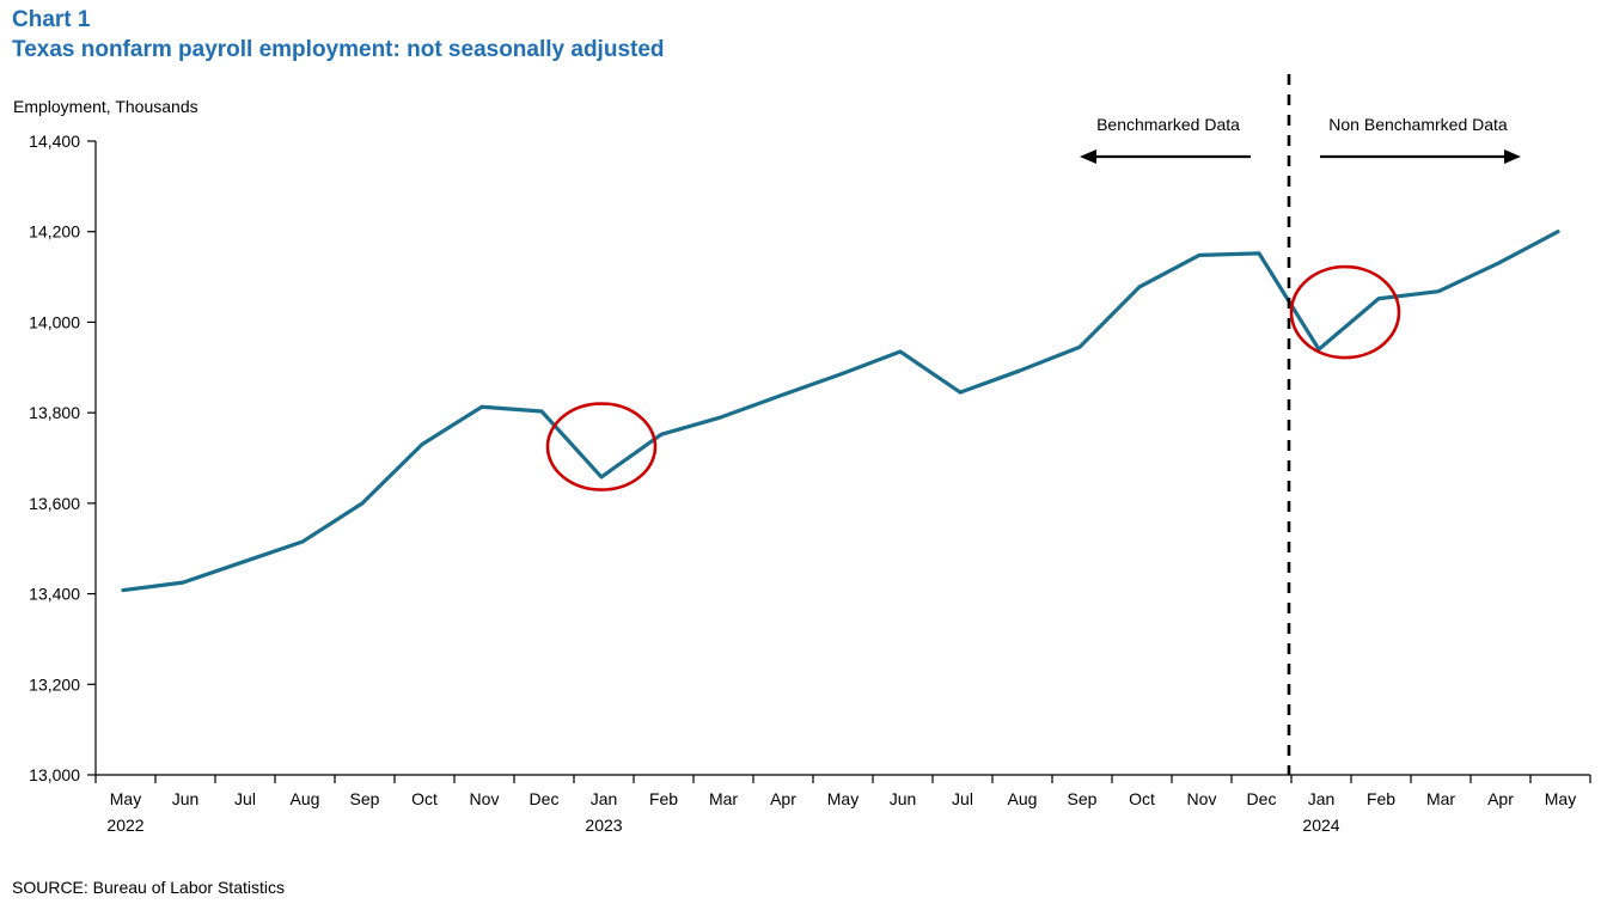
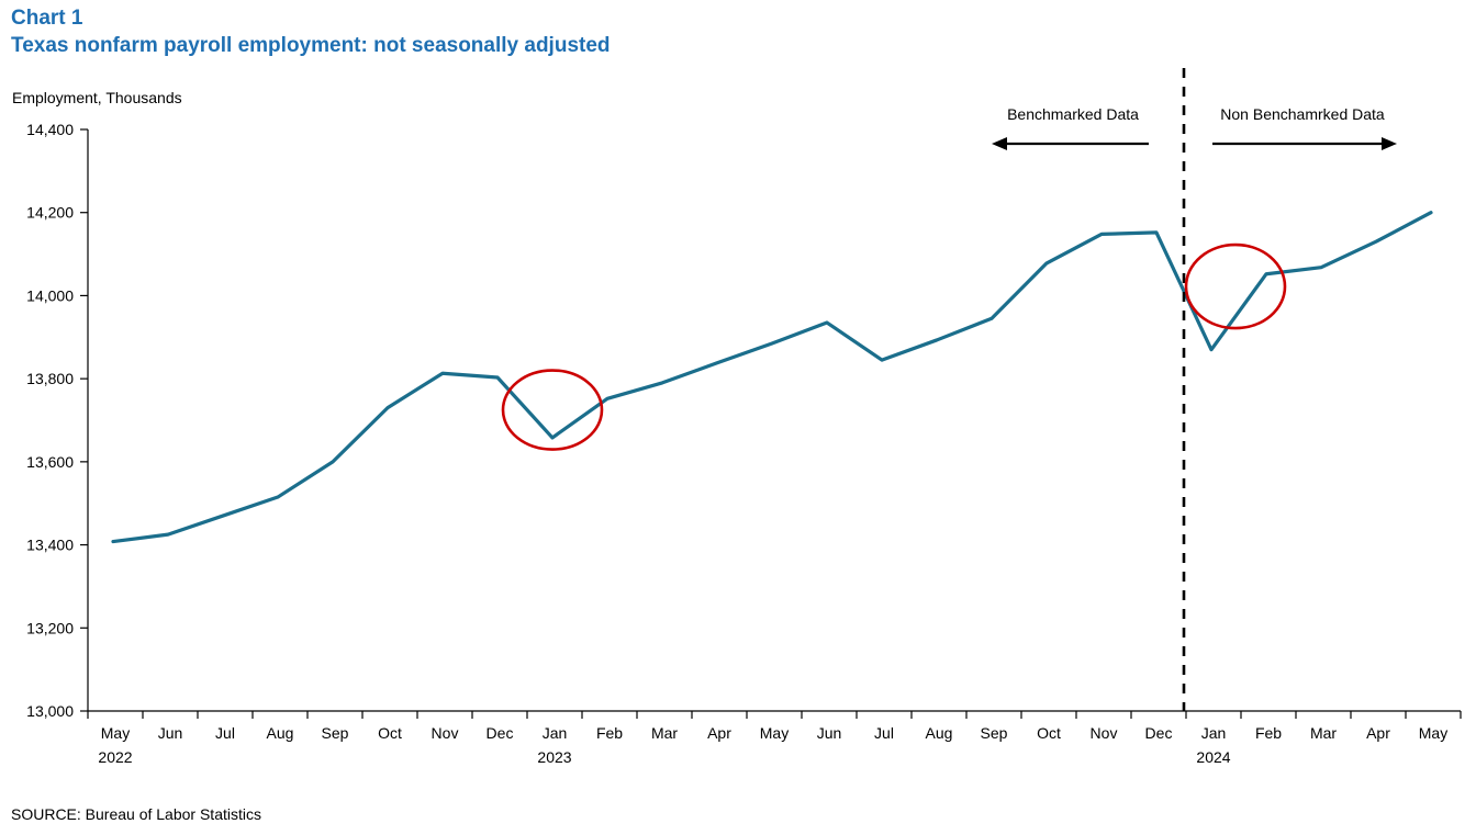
Jan 2024: 13940 -> 13870
